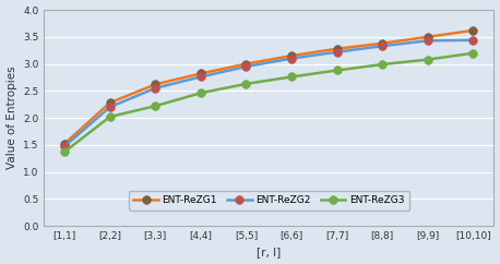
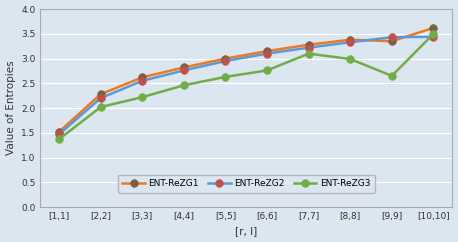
ENT-ReZG3/[7,7]: 2.88 -> 3.10
ENT-ReZG1/[9,9]: 3.50 -> 3.35
ENT-ReZG3/[9,9]: 3.08 -> 2.65
ENT-ReZG3/[10,10]: 3.20 -> 3.50
